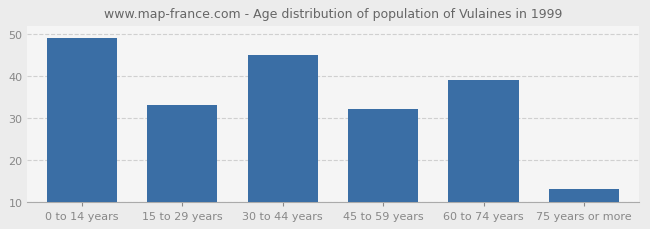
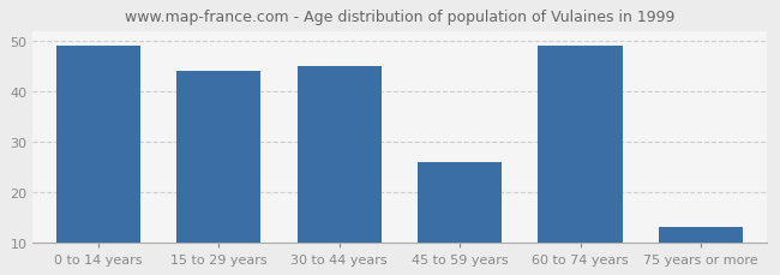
15 to 29 years: 33 -> 44
45 to 59 years: 32 -> 26
60 to 74 years: 39 -> 49
